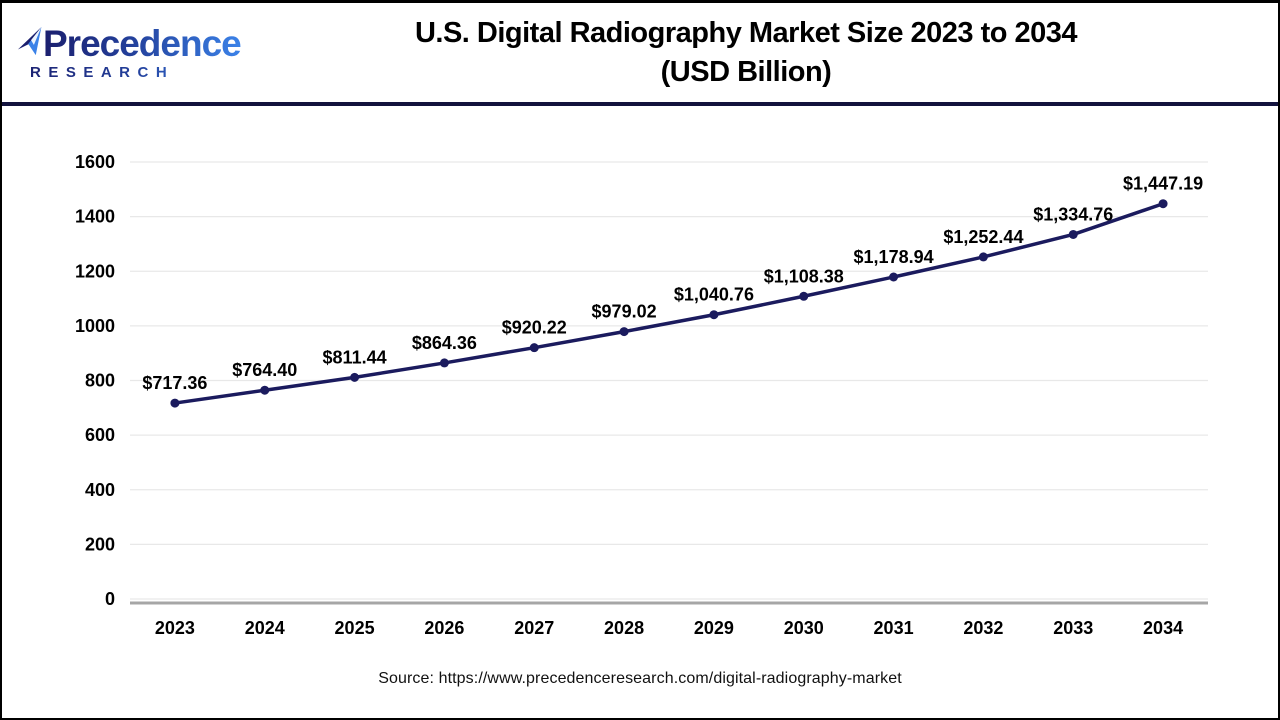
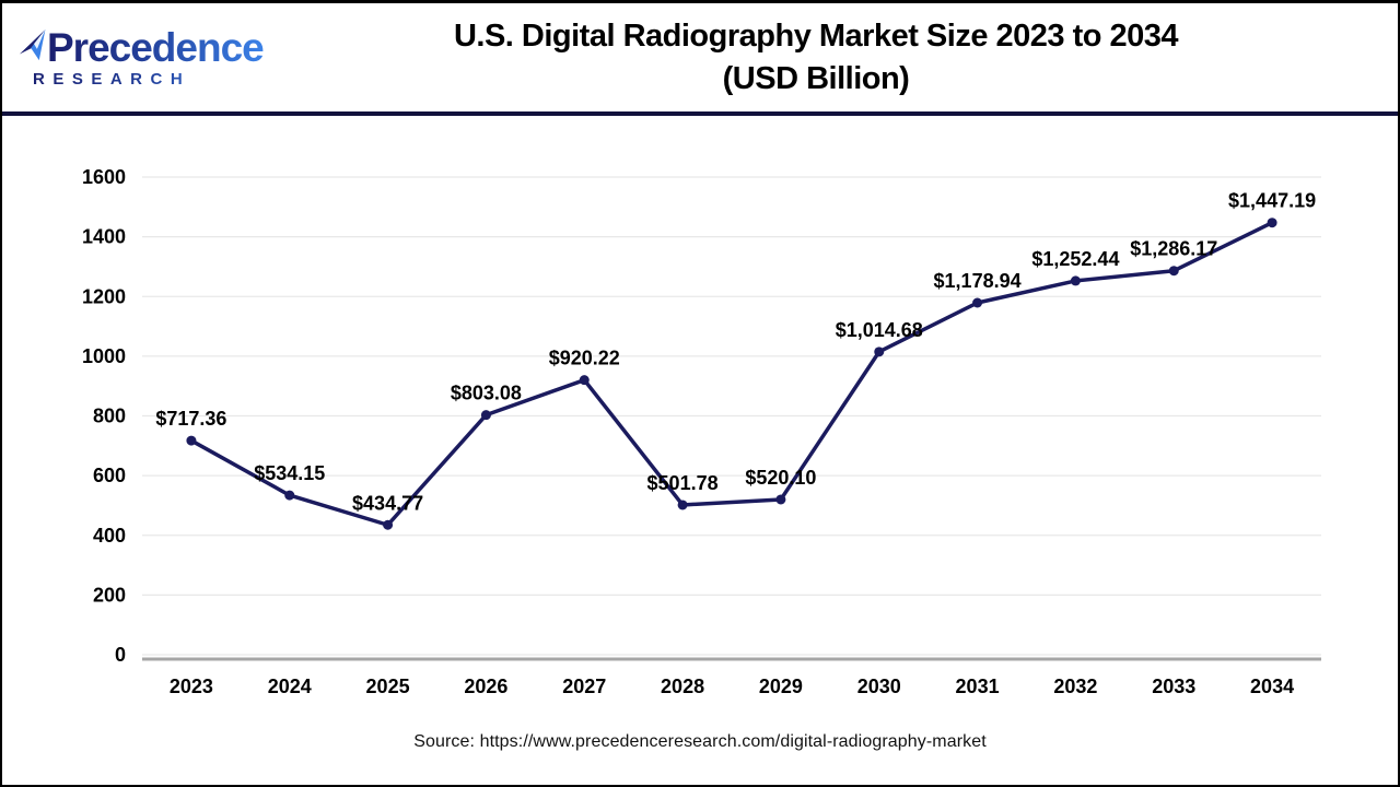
2024: $764.40 -> $534.15
2025: $811.44 -> $434.77
2026: $864.36 -> $803.08
2028: $979.02 -> $501.78
2029: $1,040.76 -> $520.10
2030: $1,108.38 -> $1,014.68
2033: $1,334.76 -> $1,286.17
